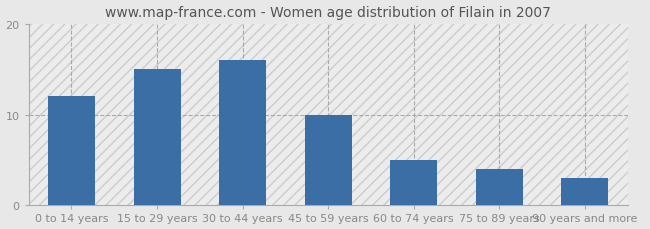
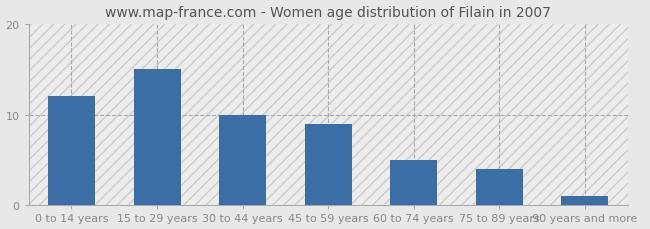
30 to 44 years: 16 -> 10
45 to 59 years: 10 -> 9
90 years and more: 3 -> 1
